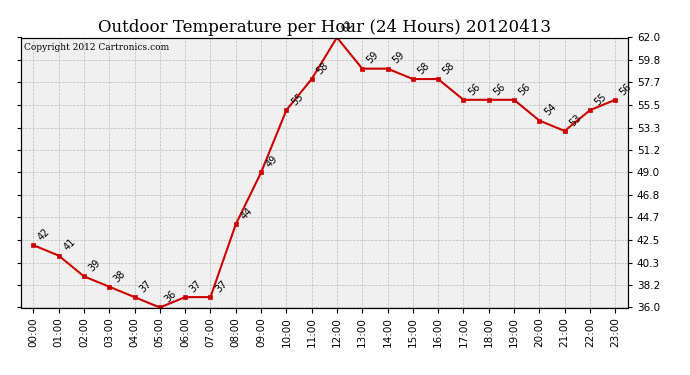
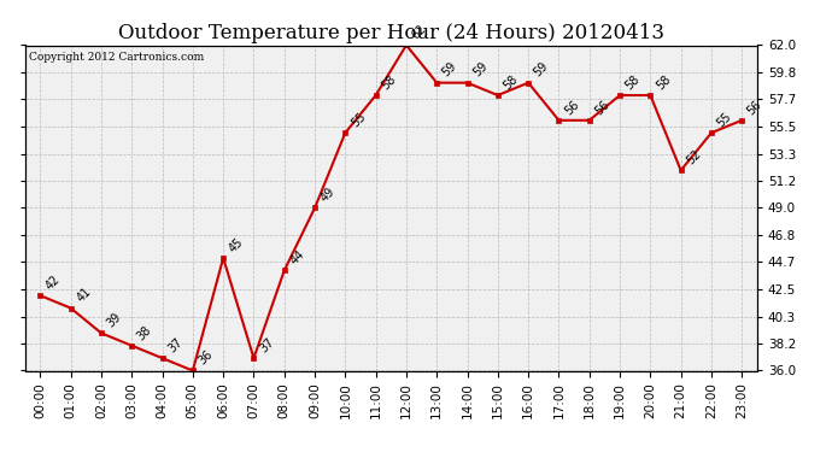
06:00: 37 -> 45
16:00: 58 -> 59
19:00: 56 -> 58
20:00: 54 -> 58
21:00: 53 -> 52
